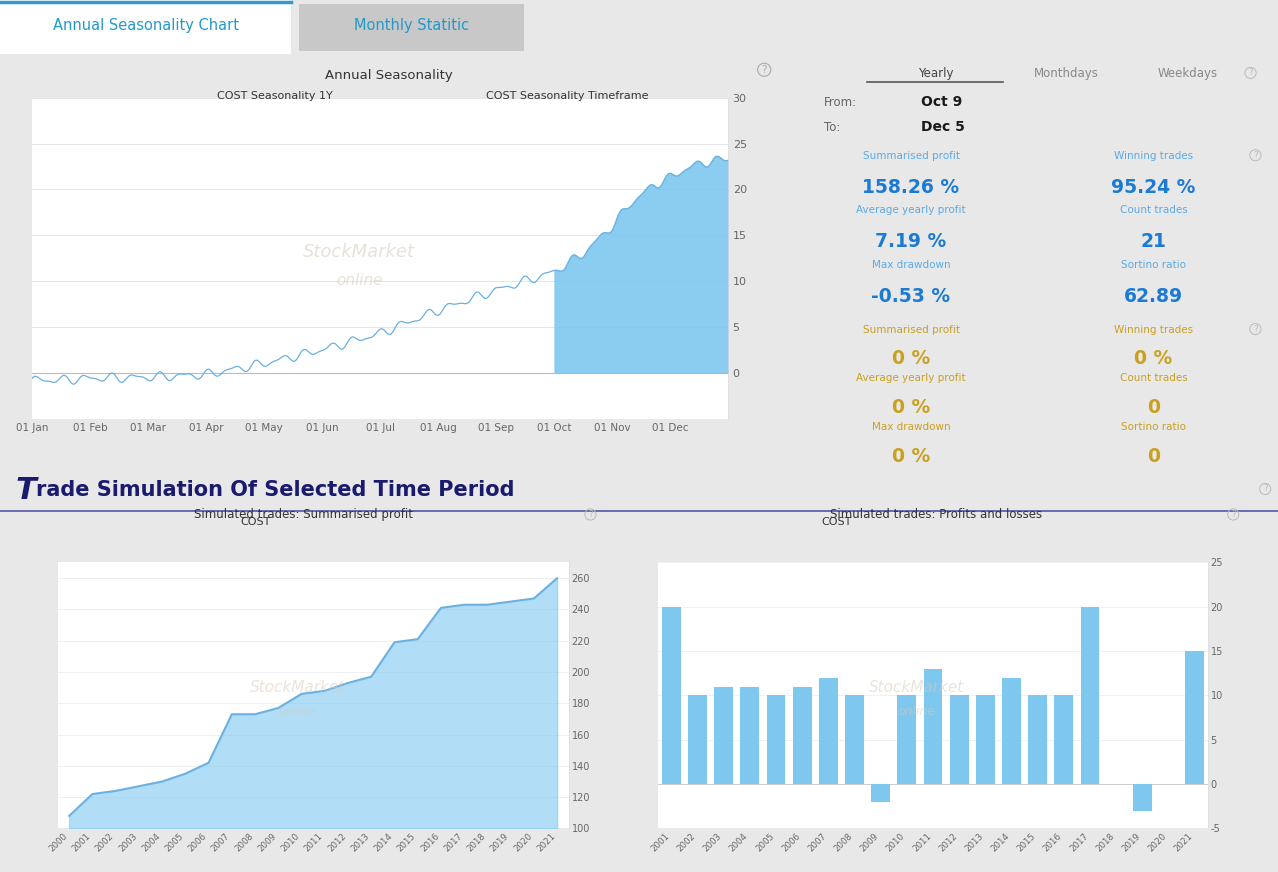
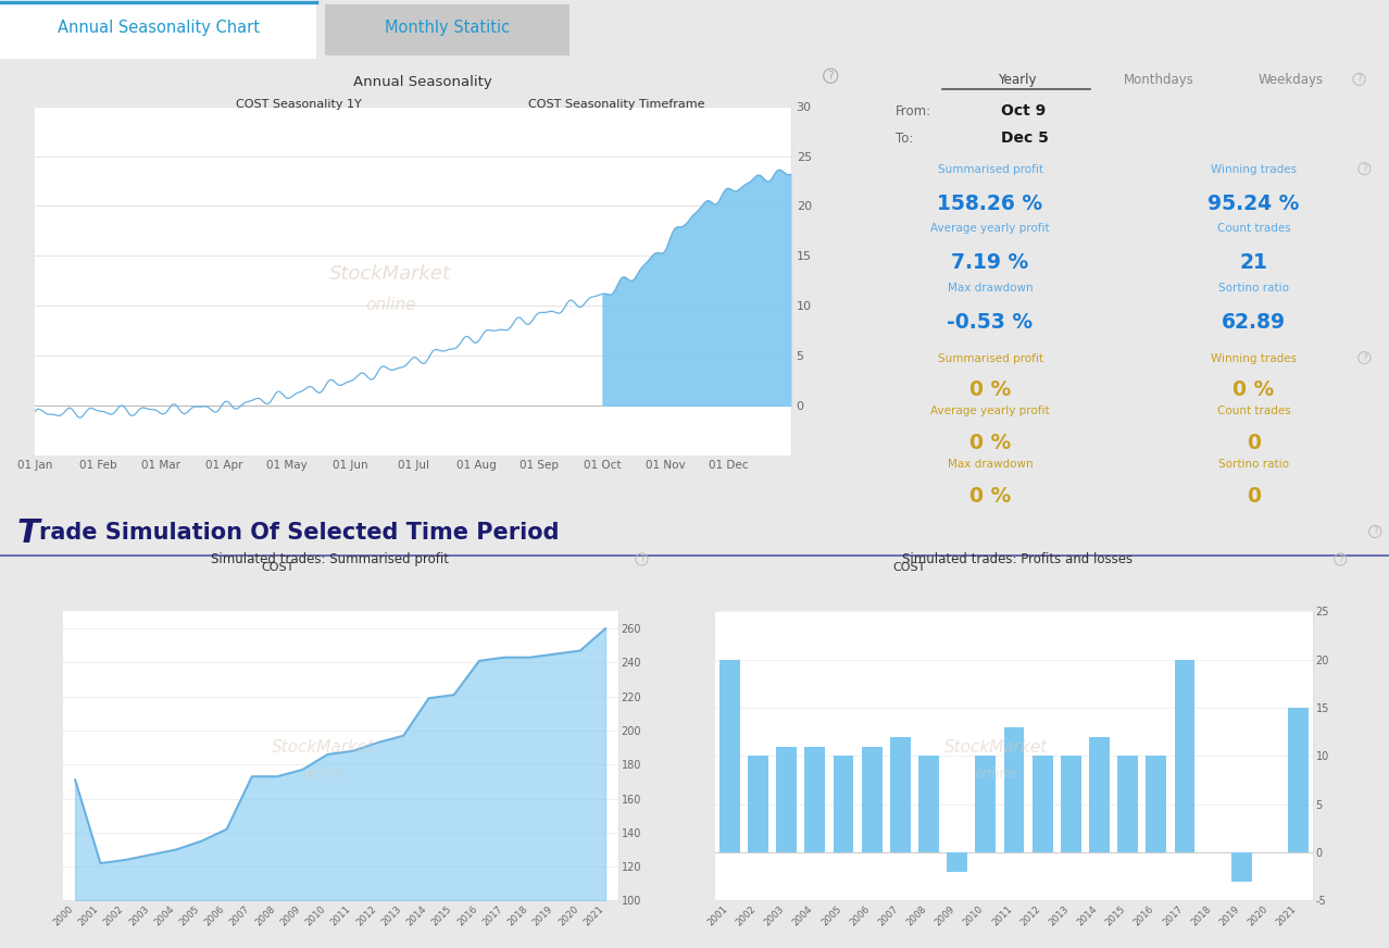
2000: 108 -> 171
